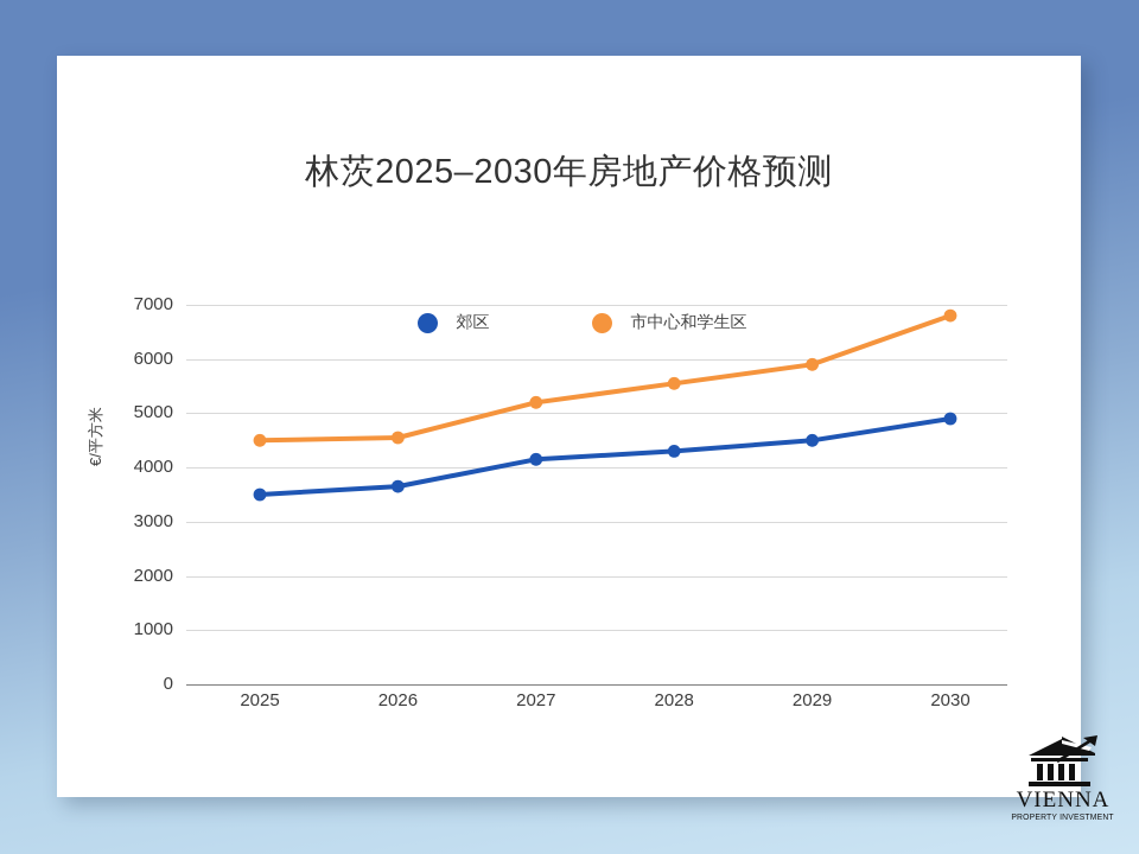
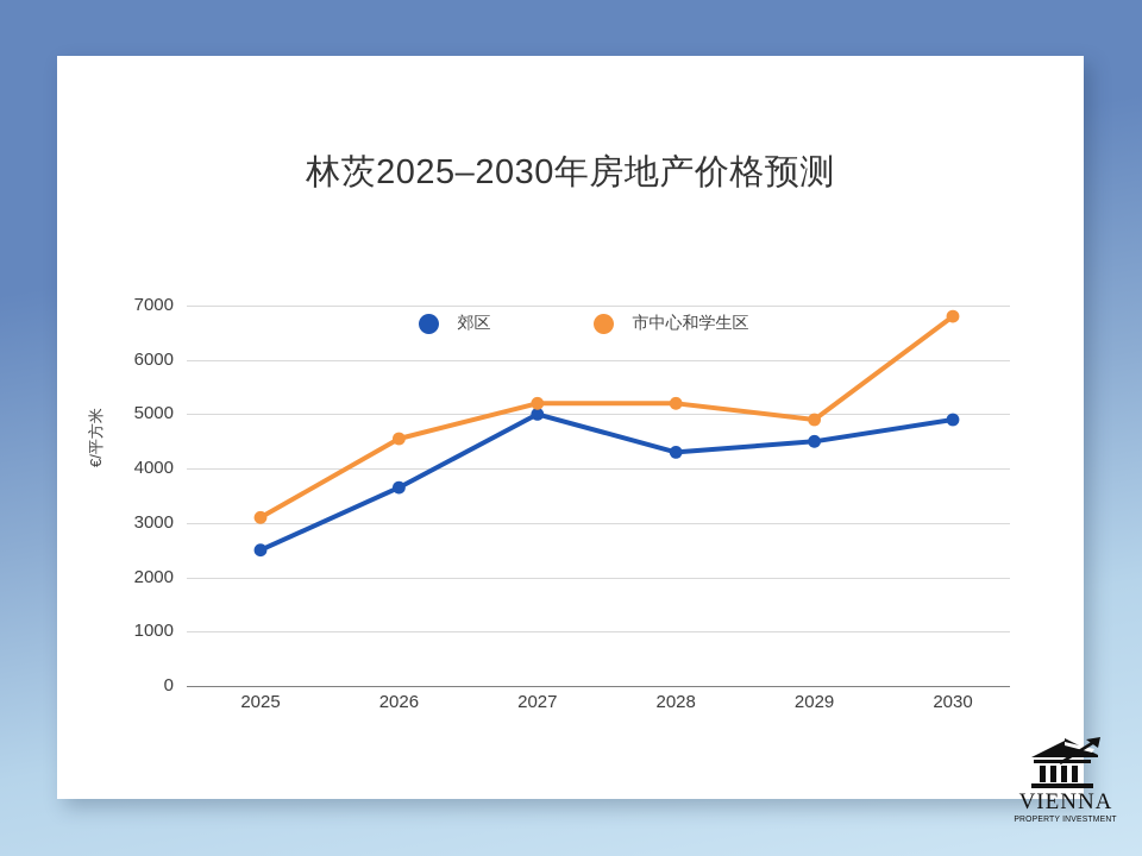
郊区/2025: 3500 -> 2500
市中心和学生区/2025: 4500 -> 3100
郊区/2027: 4200 -> 5000
市中心和学生区/2028: 5600 -> 5200
市中心和学生区/2029: 5900 -> 4900
